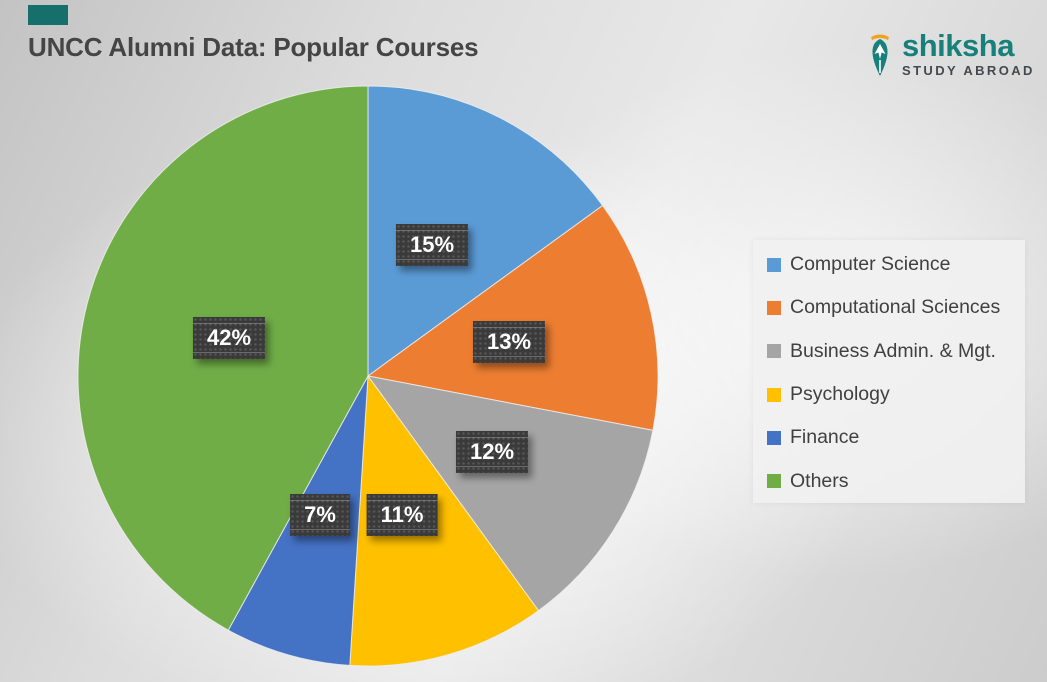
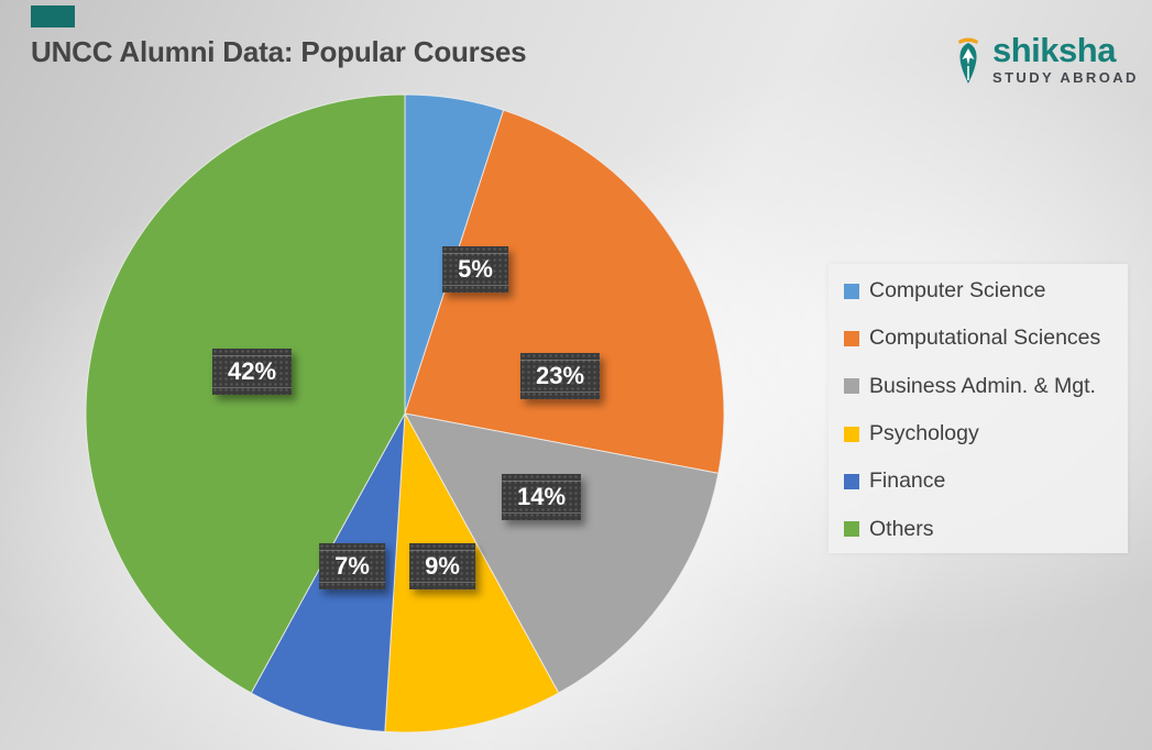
Computer Science: 15% -> 5%
Computational Sciences: 13% -> 23%
Business Admin. & Mgt.: 12% -> 14%
Psychology: 11% -> 9%
